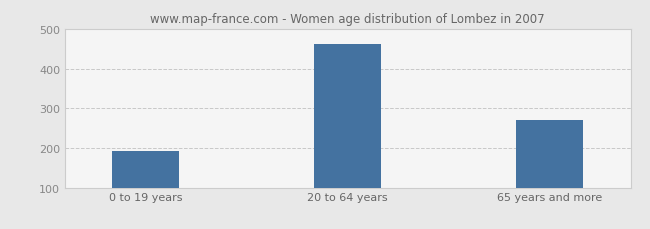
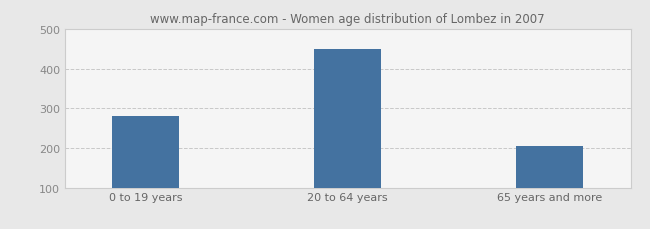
0 to 19 years: 192 -> 280
20 to 64 years: 463 -> 450
65 years and more: 271 -> 205
